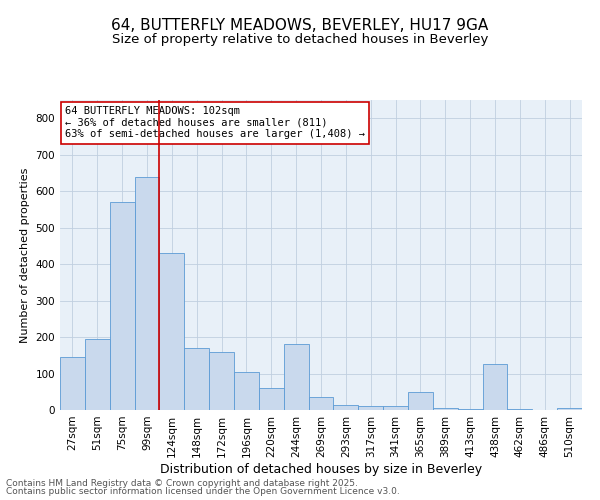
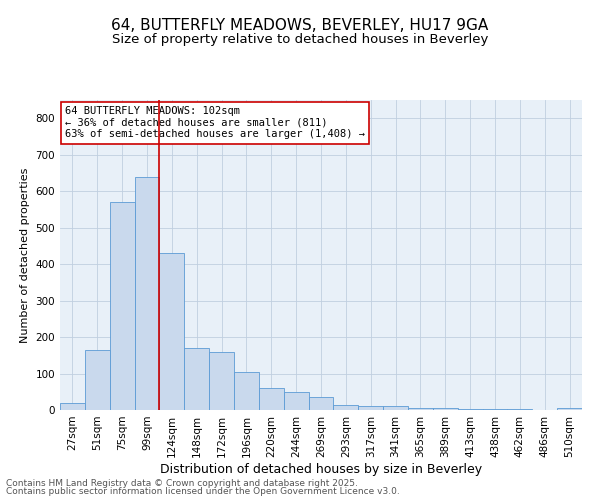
27sqm: 145 -> 20
51sqm: 195 -> 165
244sqm: 180 -> 50
365sqm: 50 -> 5
438sqm: 125 -> 3
